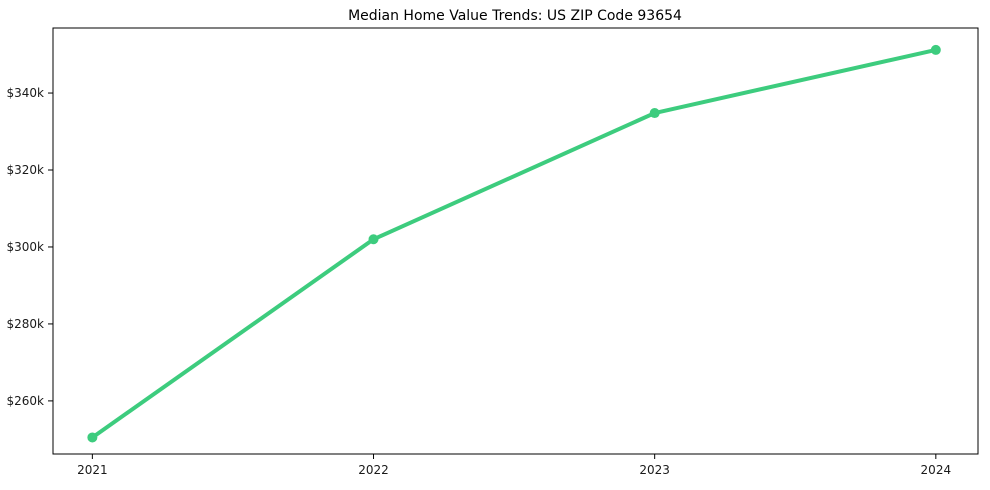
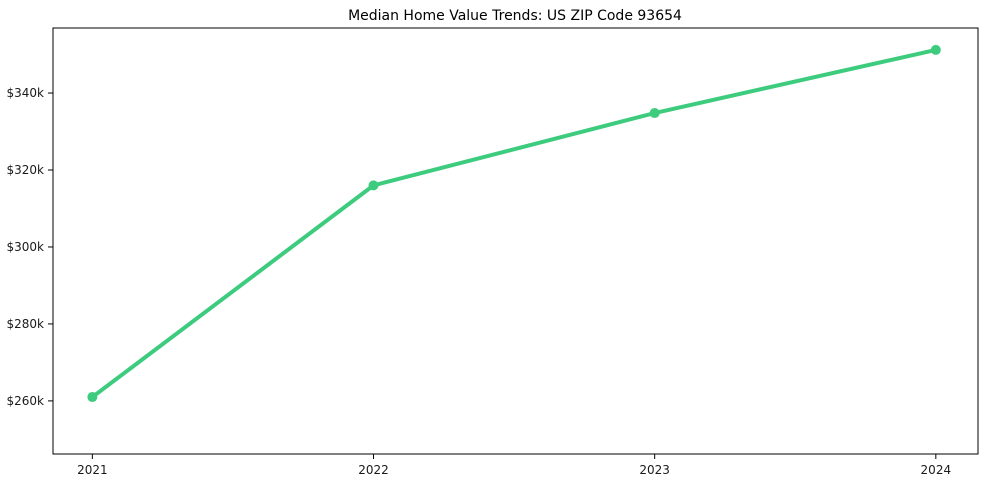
2021: $250k -> $261k
2022: $302k -> $316k
